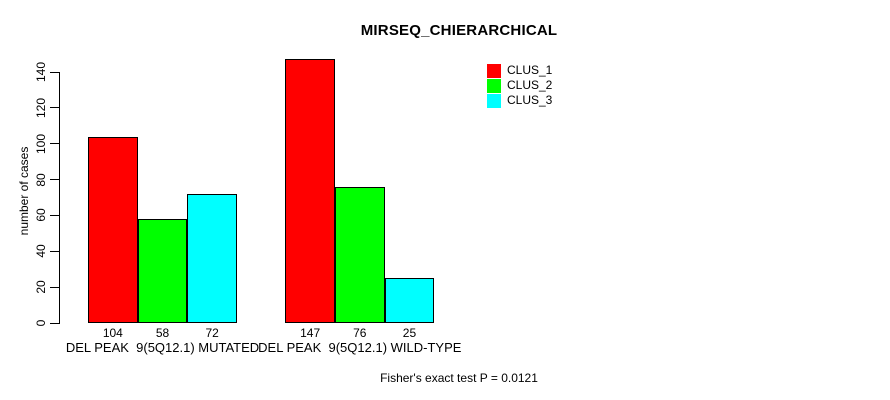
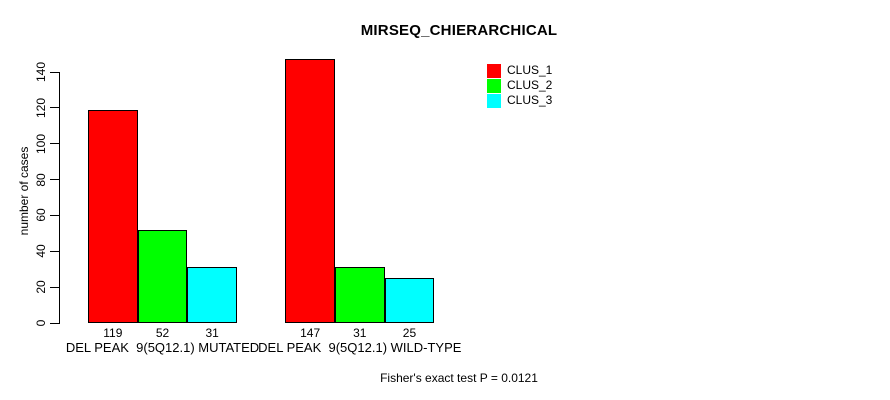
CLUS_1/DEL PEAK 9(5Q12.1) MUTATED: 104 -> 119
CLUS_2/DEL PEAK 9(5Q12.1) MUTATED: 58 -> 52
CLUS_3/DEL PEAK 9(5Q12.1) MUTATED: 72 -> 31
CLUS_2/DEL PEAK 9(5Q12.1) WILD-TYPE: 76 -> 31
